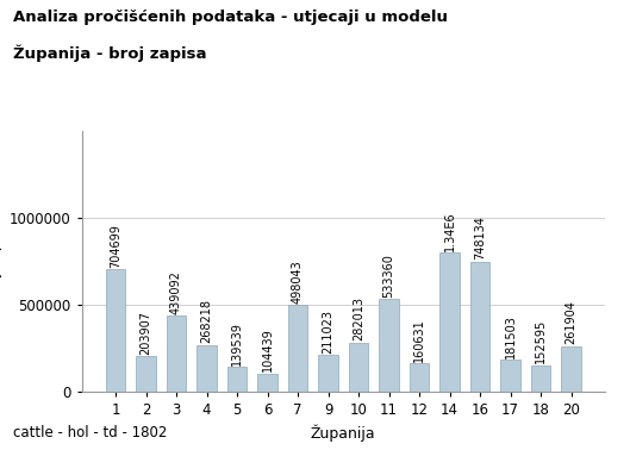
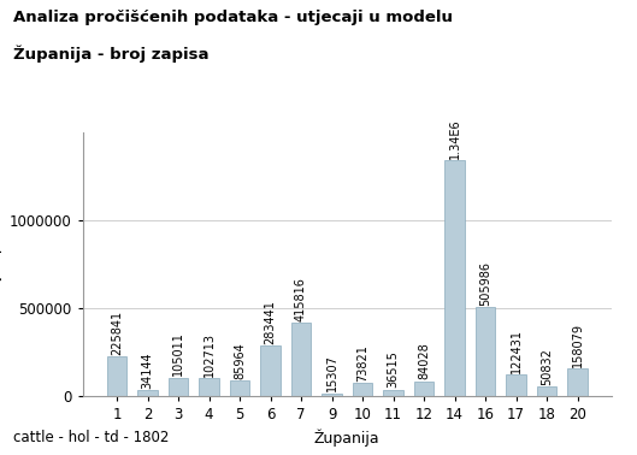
1: 704699 -> 225841
2: 203907 -> 34144
3: 439092 -> 105011
4: 268218 -> 102713
5: 139539 -> 85964
6: 104439 -> 283441
7: 498043 -> 415816
9: 211023 -> 15307
10: 282013 -> 73821
11: 533360 -> 36515
12: 160631 -> 84028
14: 800000 -> 1340000
16: 748134 -> 505986
17: 181503 -> 122431
18: 152595 -> 50832
20: 261904 -> 158079
